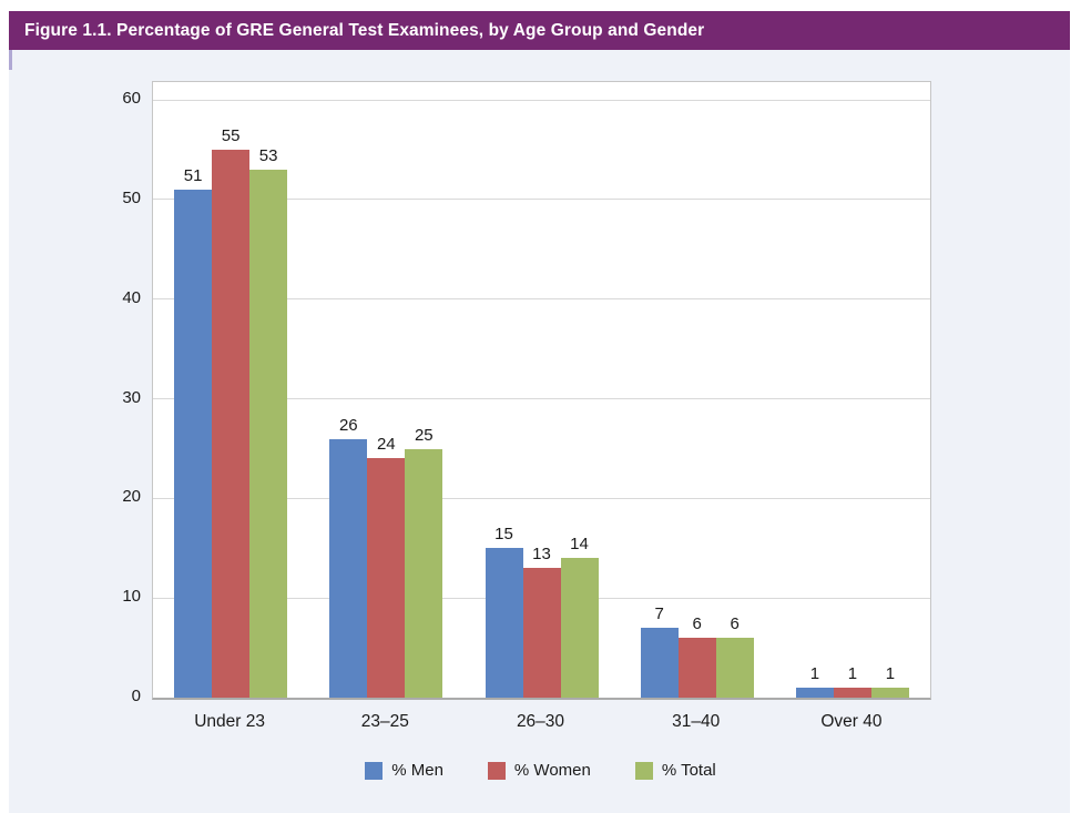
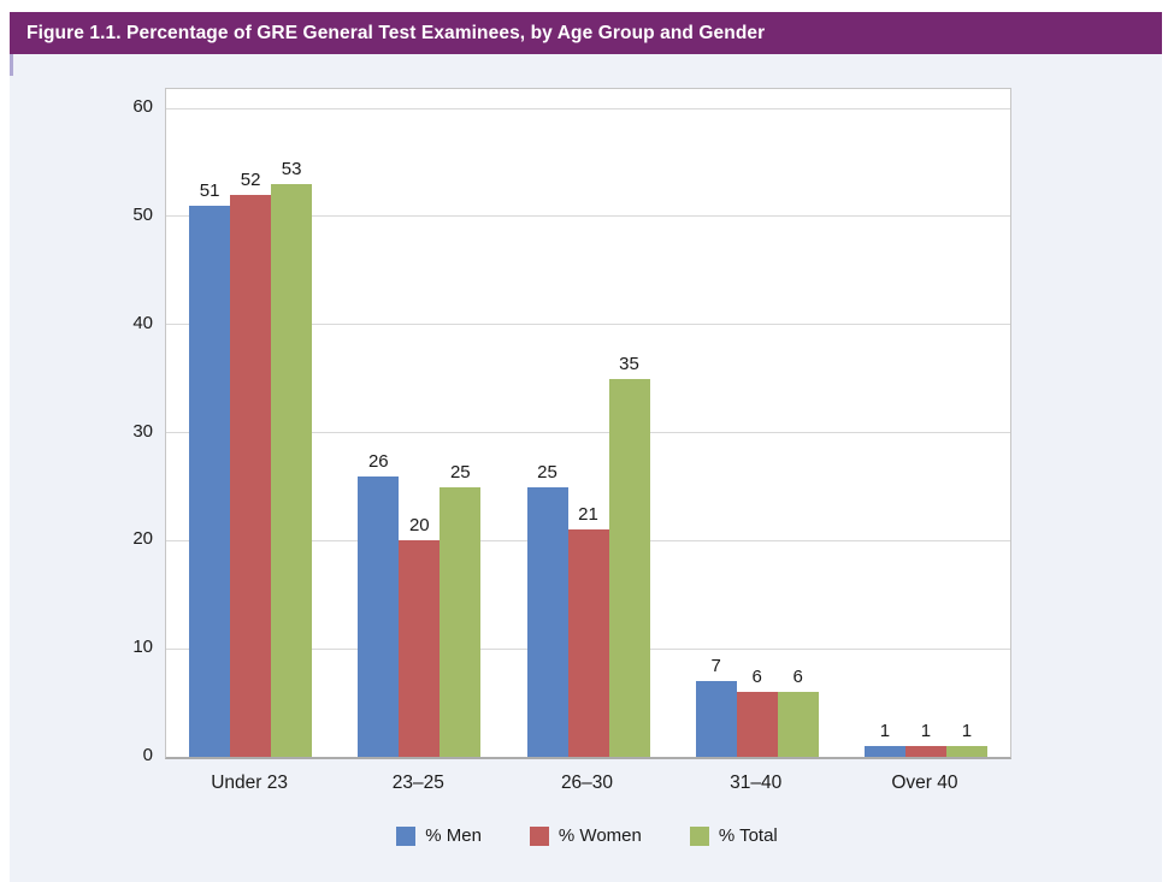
% Women/Under 23: 55 -> 52
% Women/23–25: 24 -> 20
% Men/26–30: 15 -> 25
% Women/26–30: 13 -> 21
% Total/26–30: 14 -> 35
